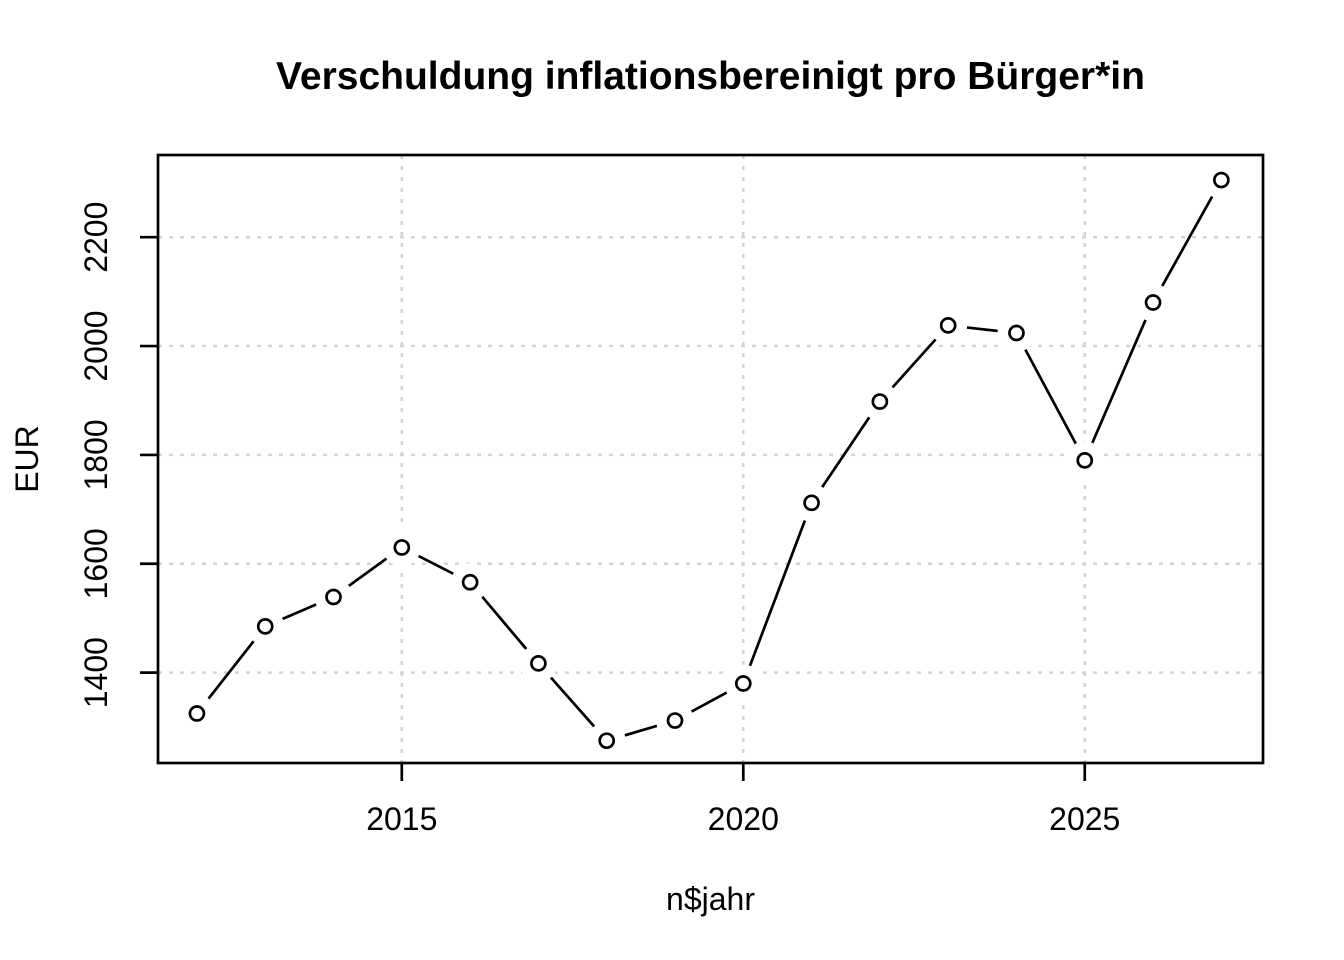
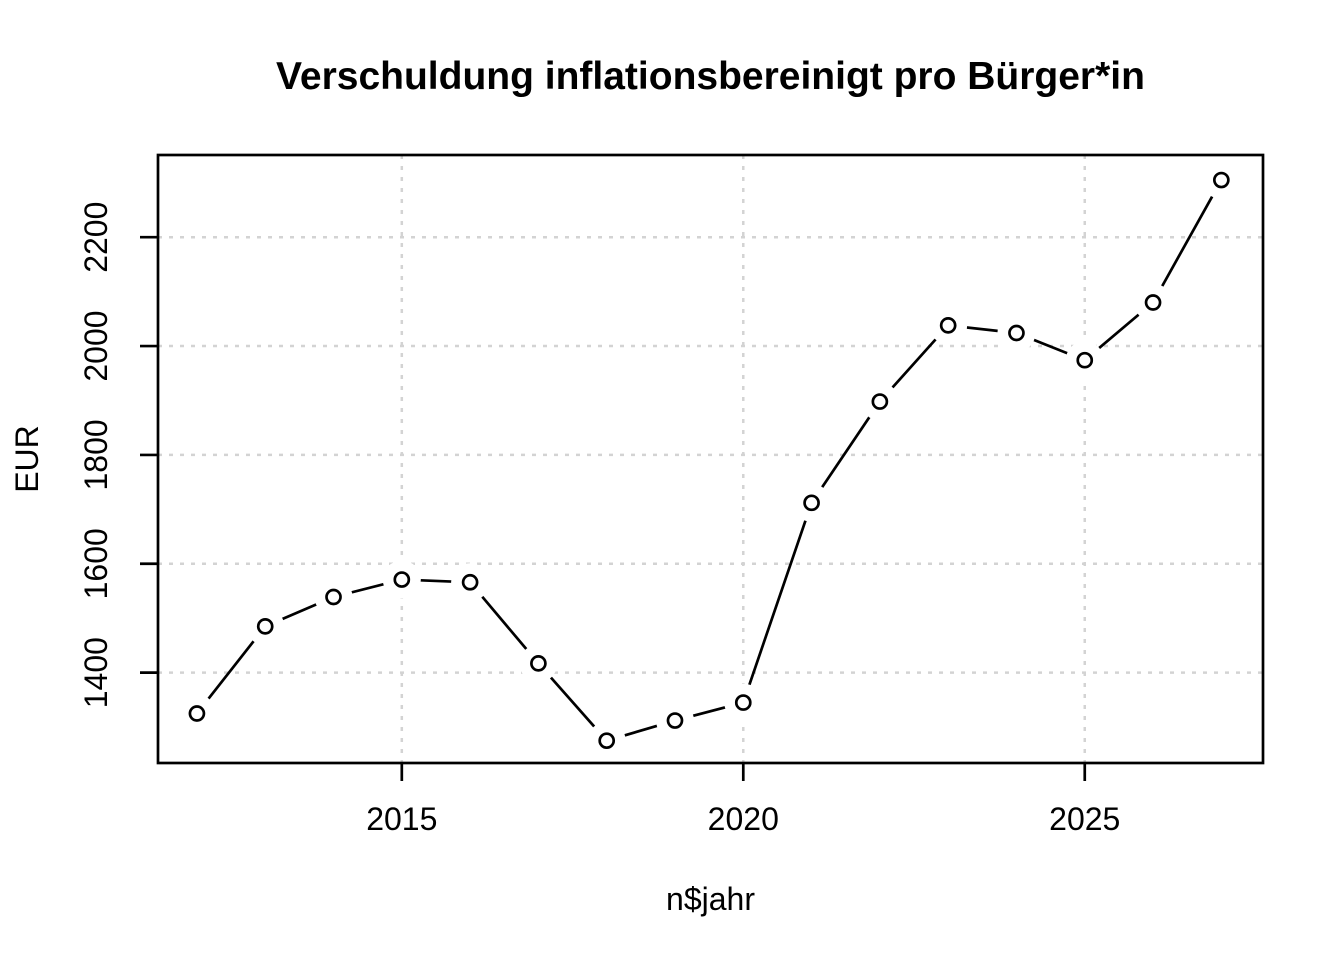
2015: 1630 -> 1570
2020: 1380 -> 1340
2025: 1790 -> 1970
